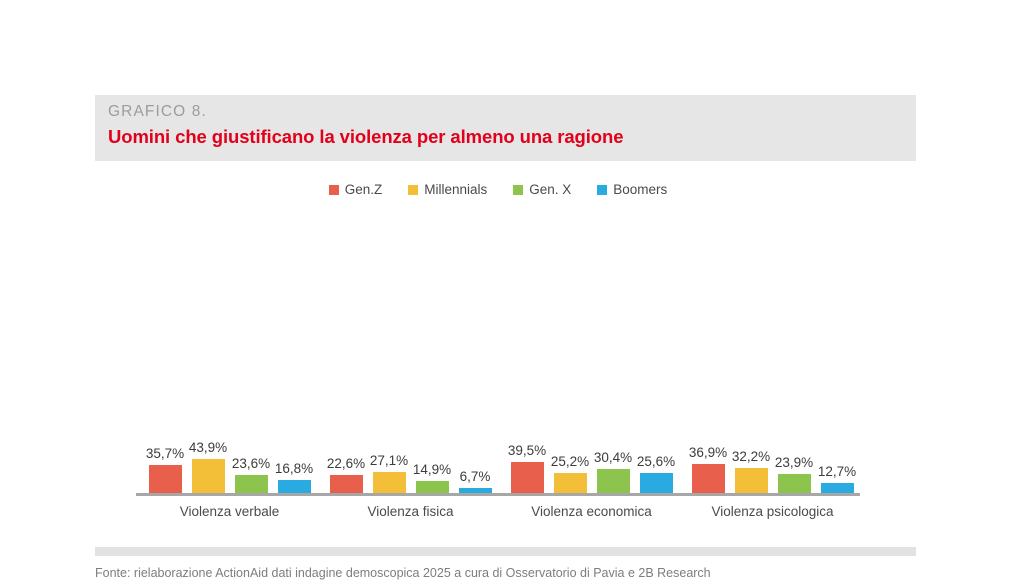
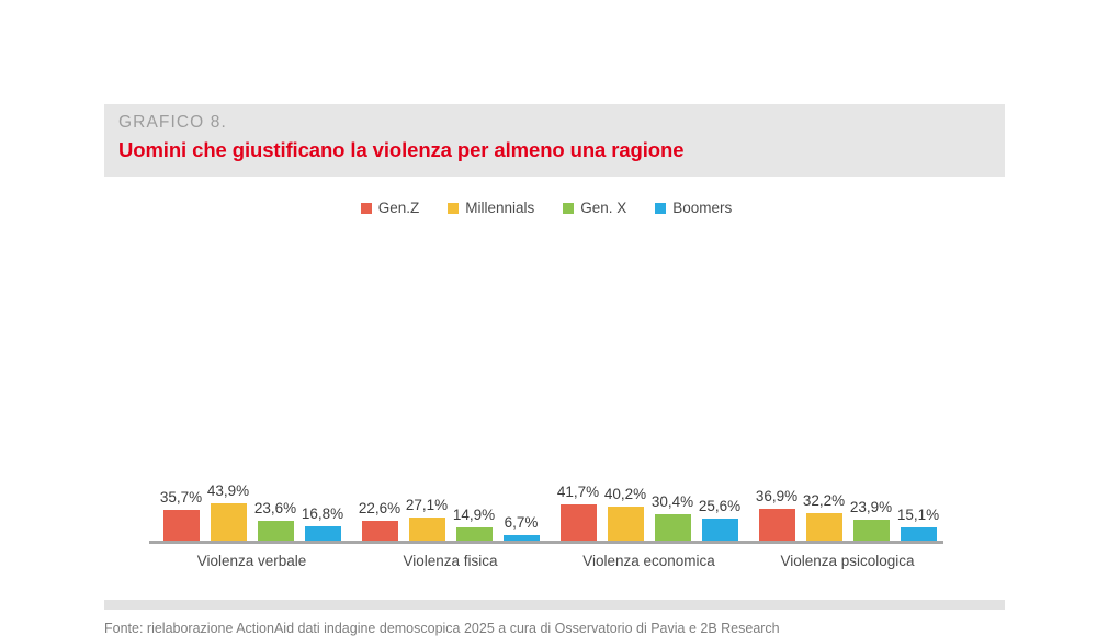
Gen.Z/Violenza economica: 39,5% -> 41,7%
Millennials/Violenza economica: 25,2% -> 40,2%
Boomers/Violenza psicologica: 12,7% -> 15,1%
